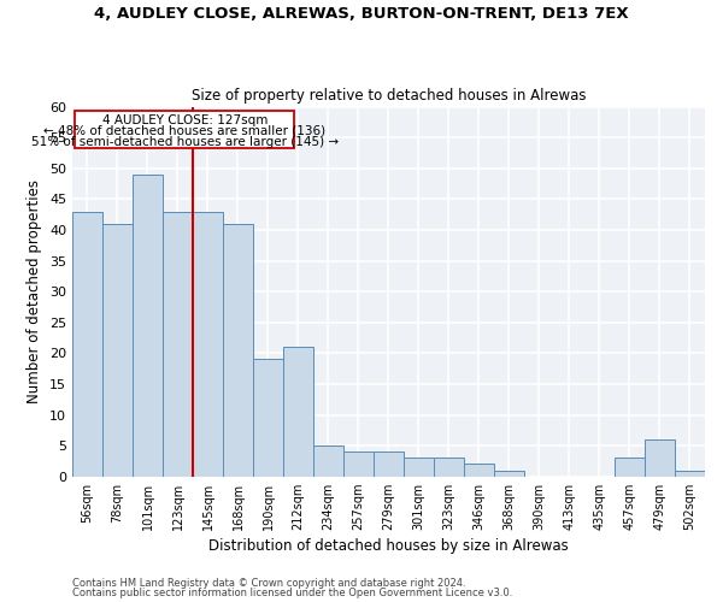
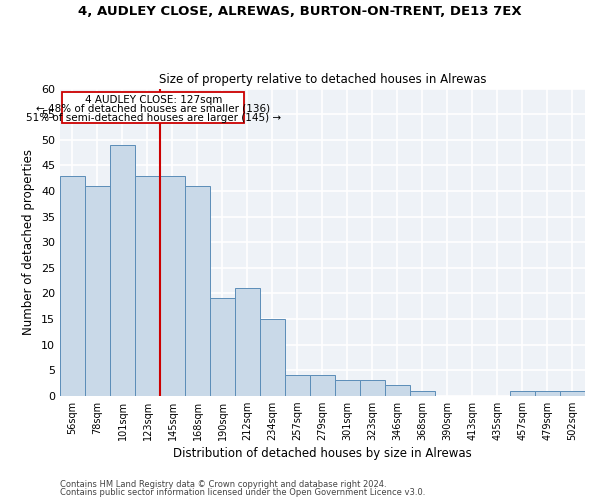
234sqm: 5 -> 15
457sqm: 3 -> 1
479sqm: 6 -> 1
